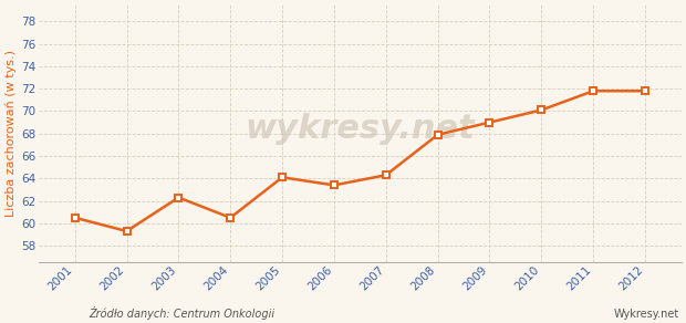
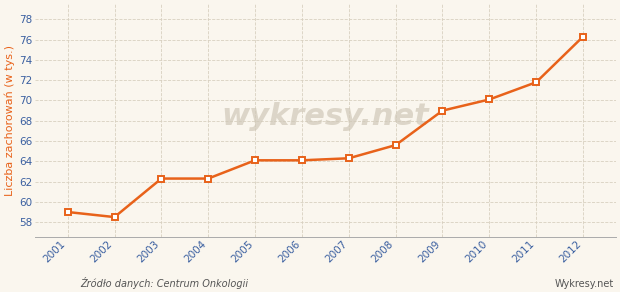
2001: 60.5 -> 59.0
2002: 59.3 -> 58.5
2004: 60.5 -> 62.3
2006: 63.4 -> 64.1
2008: 67.9 -> 65.6
2012: 71.8 -> 76.3
